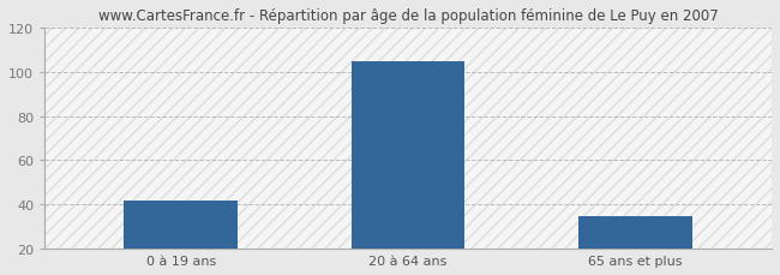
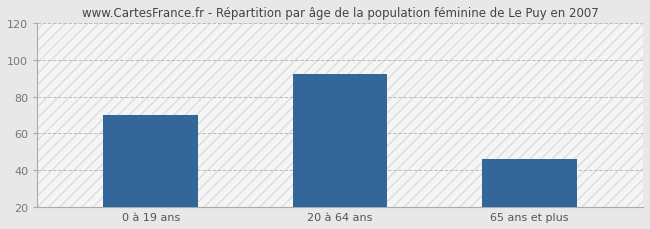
0 à 19 ans: 42 -> 70
20 à 64 ans: 105 -> 92
65 ans et plus: 35 -> 46
